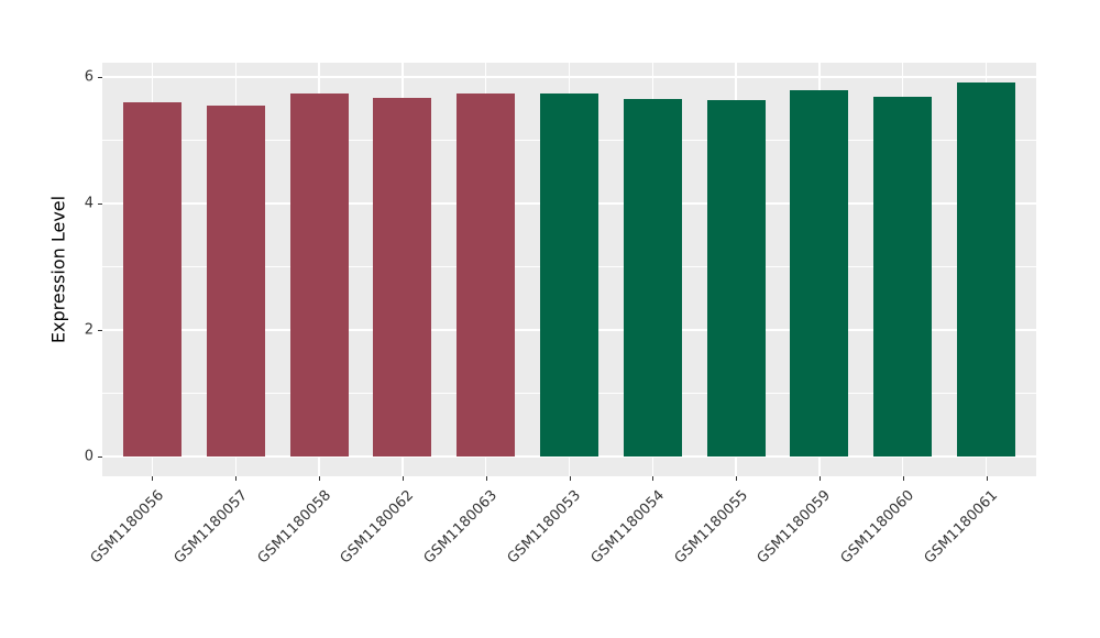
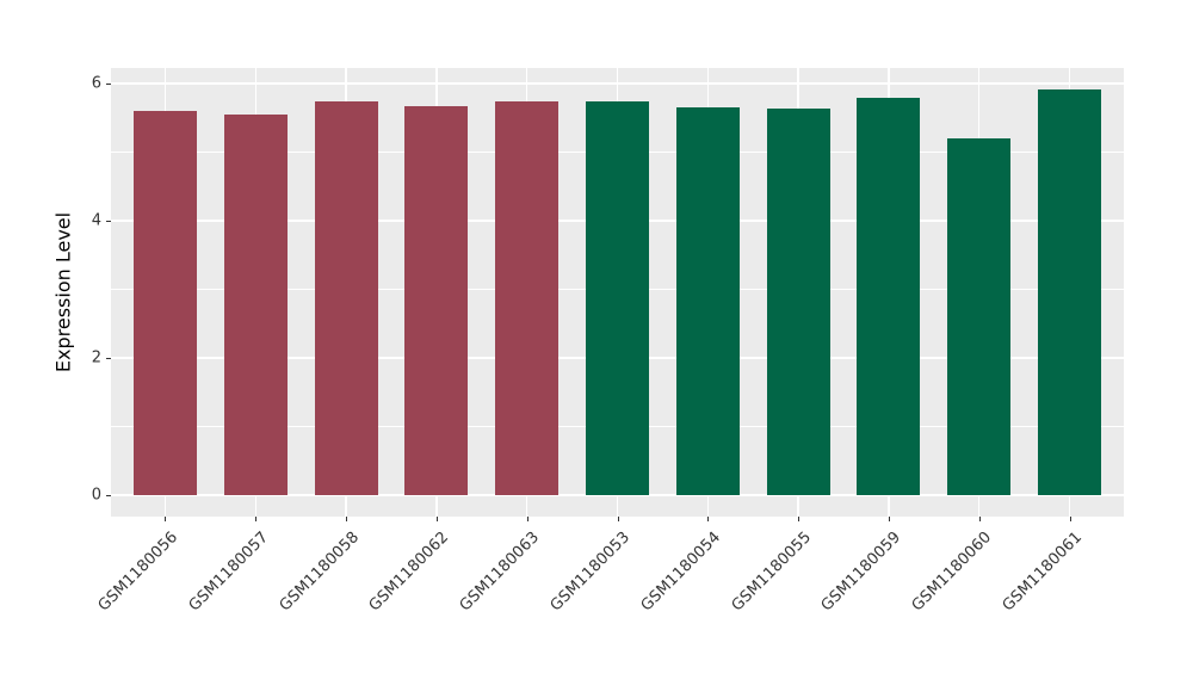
GSM1180060: 5.7 -> 5.2
